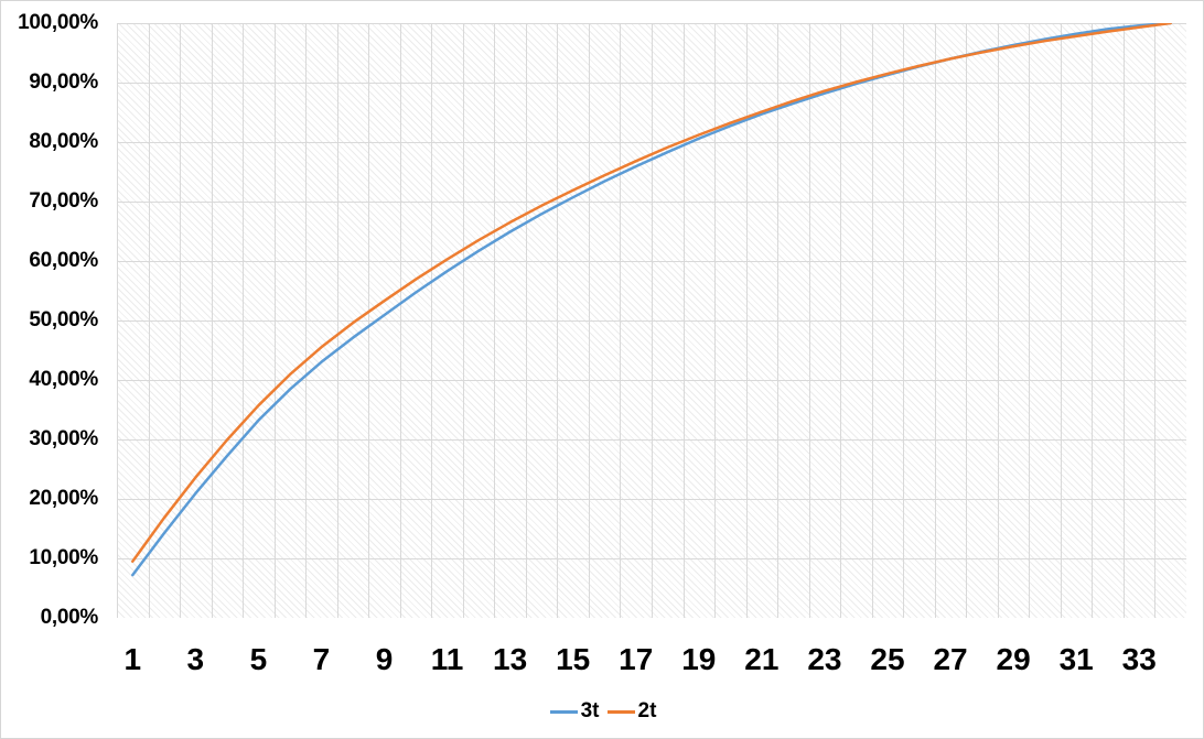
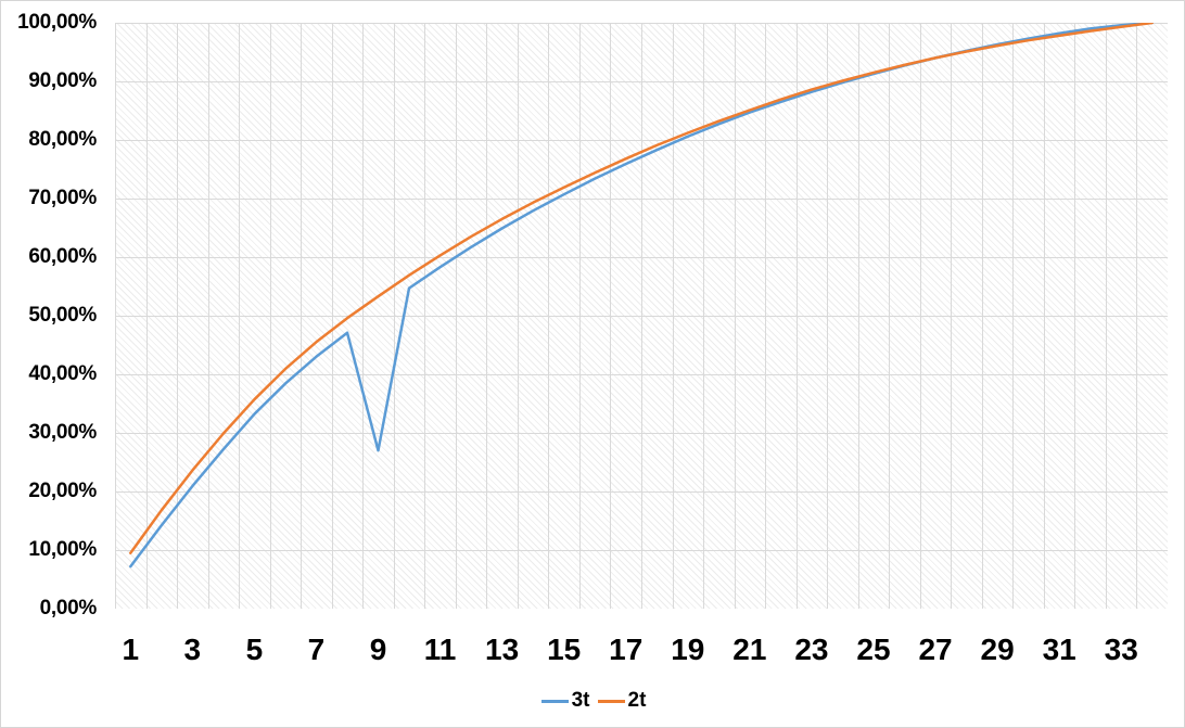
3t/9: 51% -> 27%
